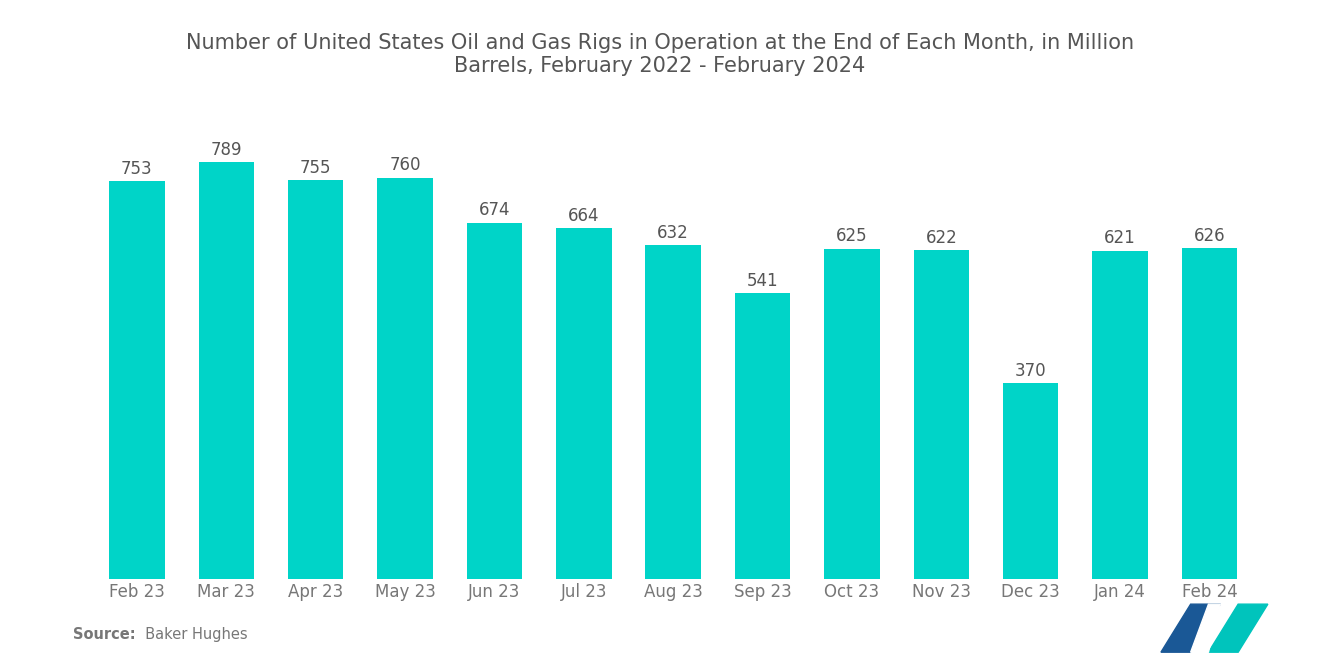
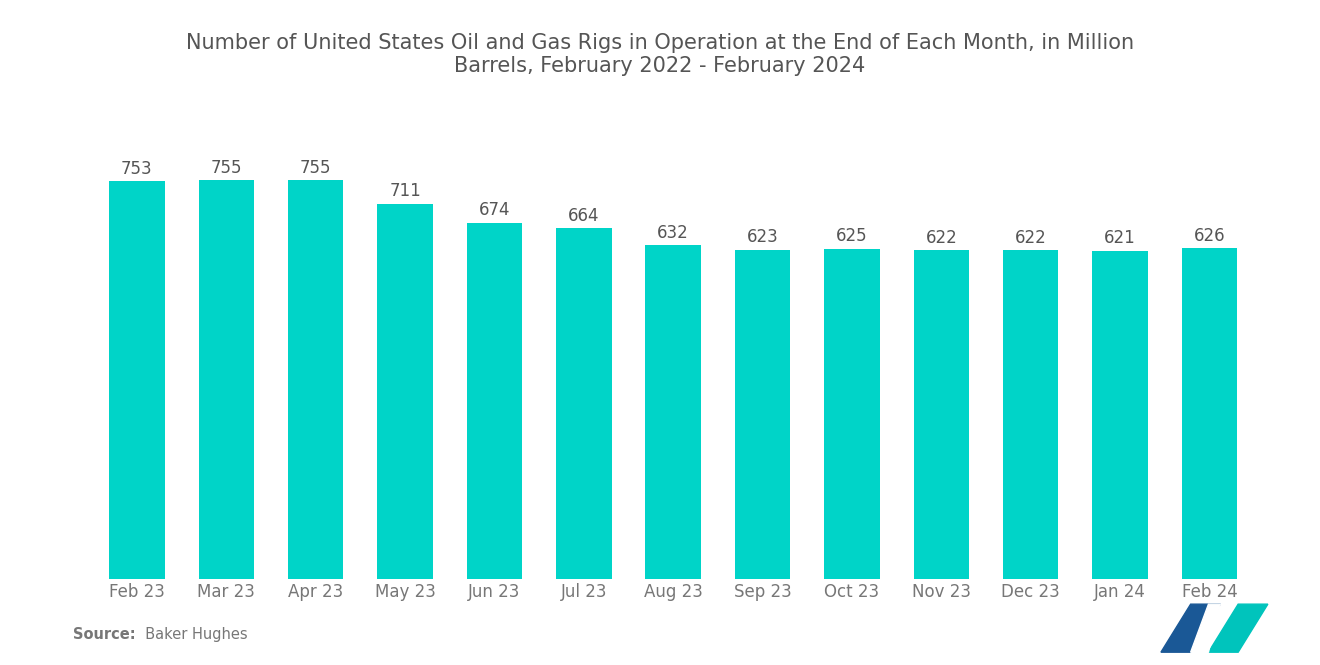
Mar 23: 789 -> 755
May 23: 760 -> 711
Sep 23: 541 -> 623
Dec 23: 370 -> 622
